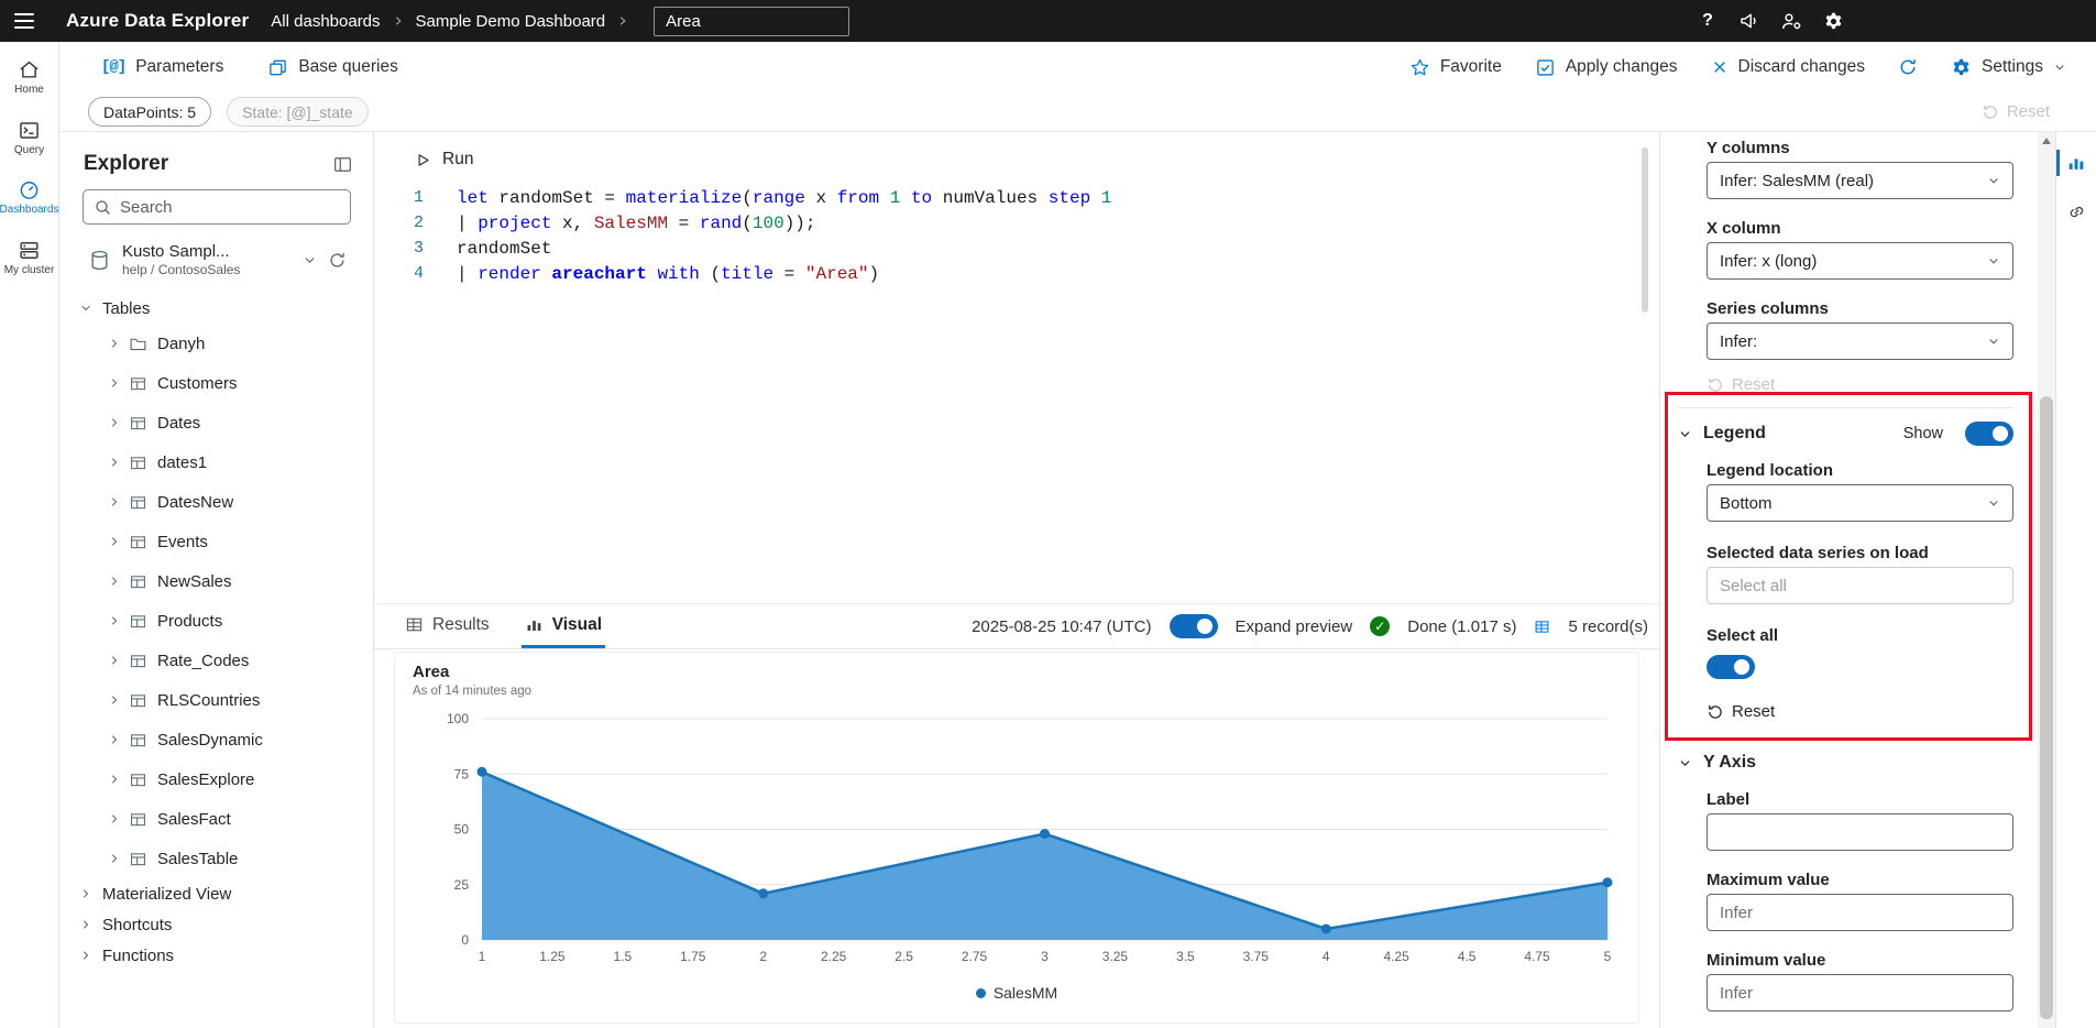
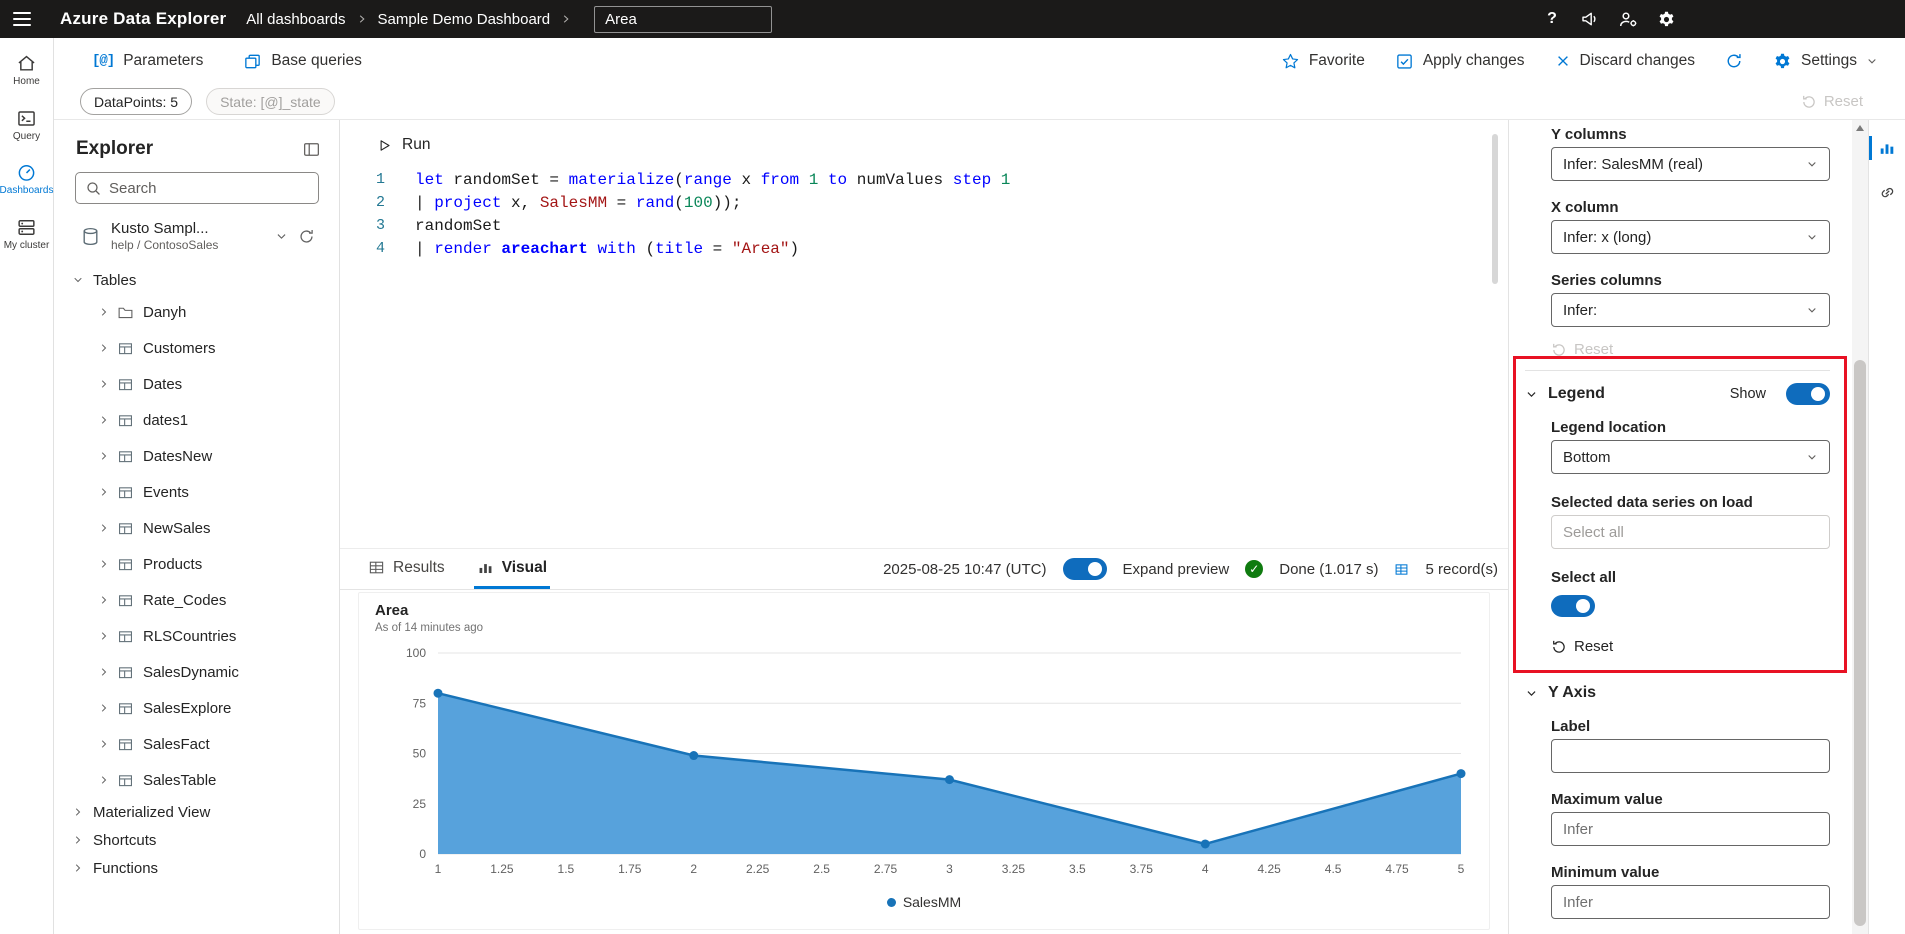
1: 76 -> 80
2: 21 -> 49
3: 48 -> 37
5: 26 -> 40
